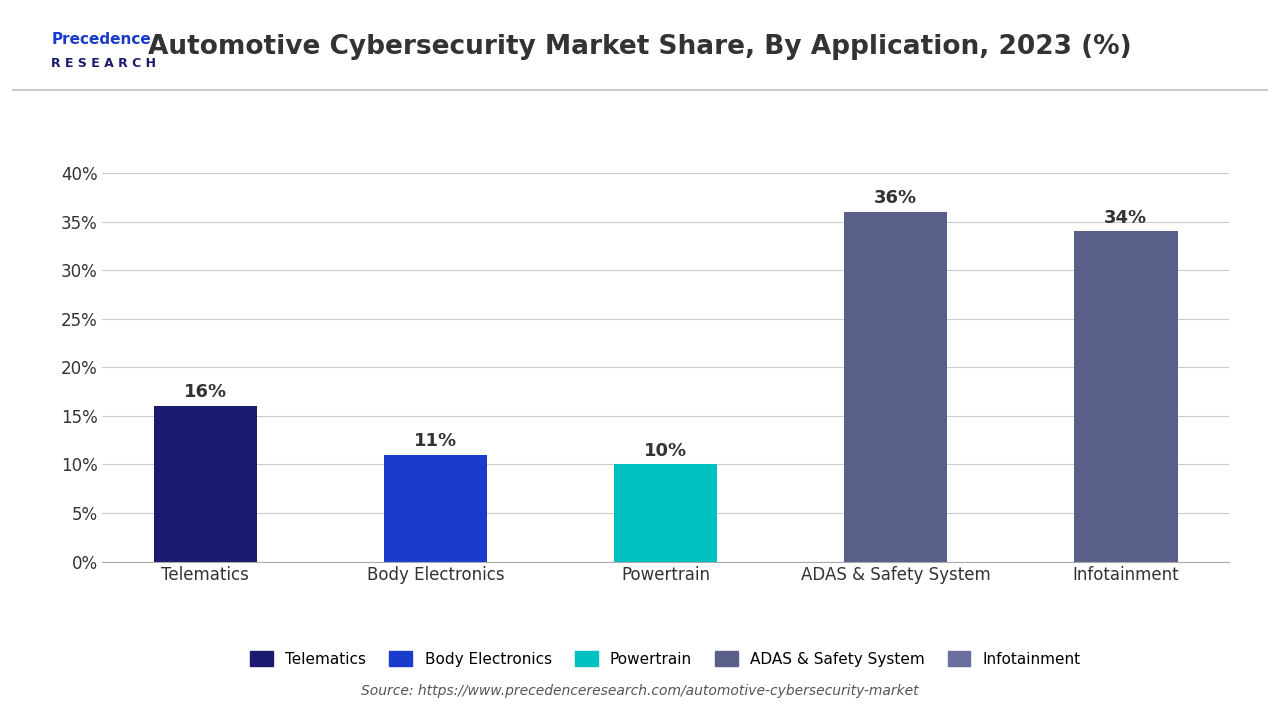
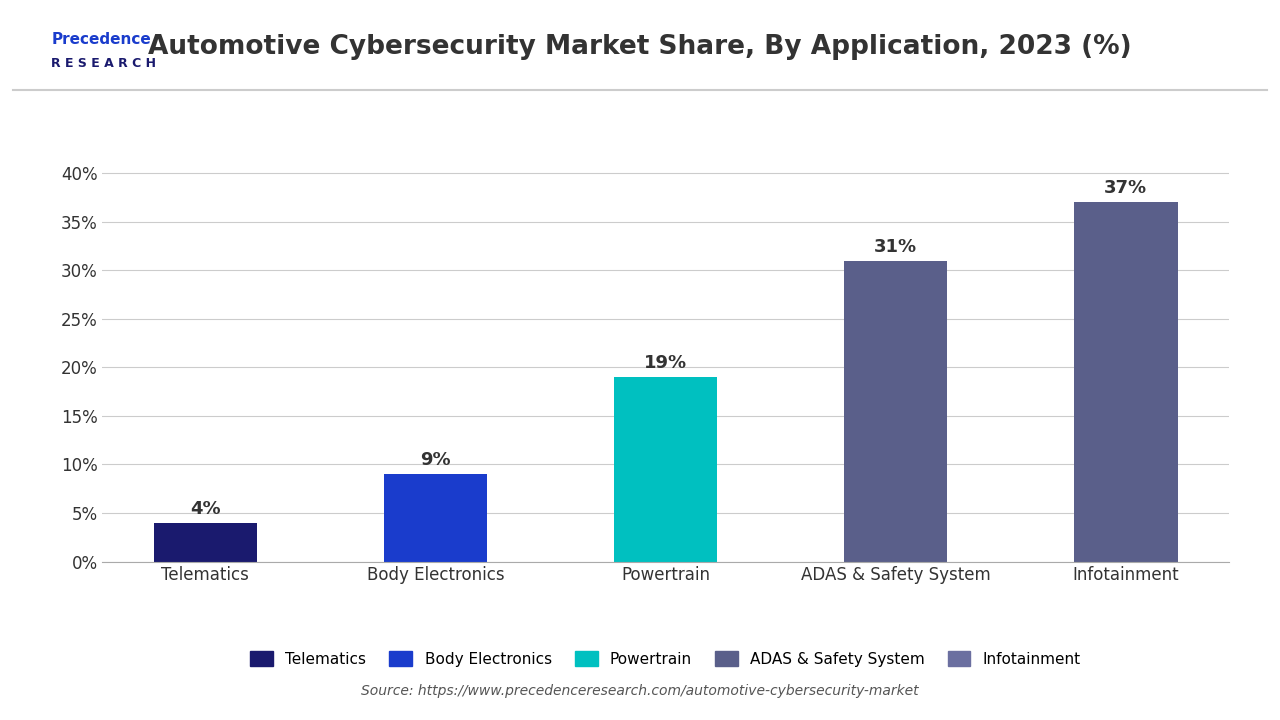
Telematics: 16% -> 4%
Body Electronics: 11% -> 9%
Powertrain: 10% -> 19%
ADAS & Safety System: 36% -> 31%
Infotainment: 34% -> 37%
